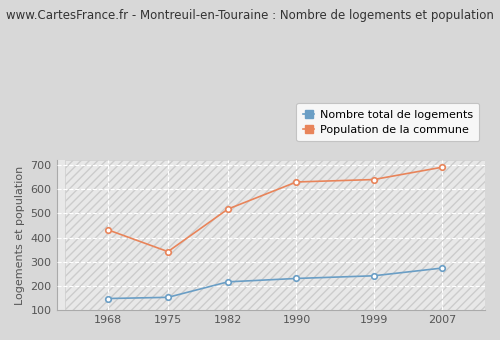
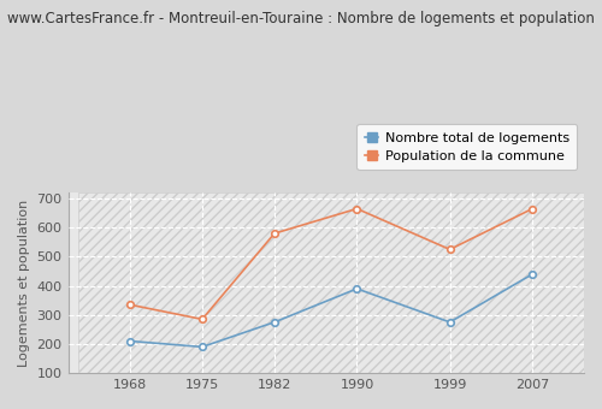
Nombre total de logements/1968: 148 -> 210
Population de la commune/1968: 432 -> 335
Nombre total de logements/1975: 153 -> 190
Population de la commune/1975: 342 -> 285
Nombre total de logements/1982: 217 -> 275
Population de la commune/1982: 518 -> 580
Nombre total de logements/1990: 231 -> 390
Population de la commune/1990: 630 -> 665
Nombre total de logements/1999: 242 -> 275
Population de la commune/1999: 640 -> 525
Nombre total de logements/2007: 274 -> 440
Population de la commune/2007: 691 -> 665
